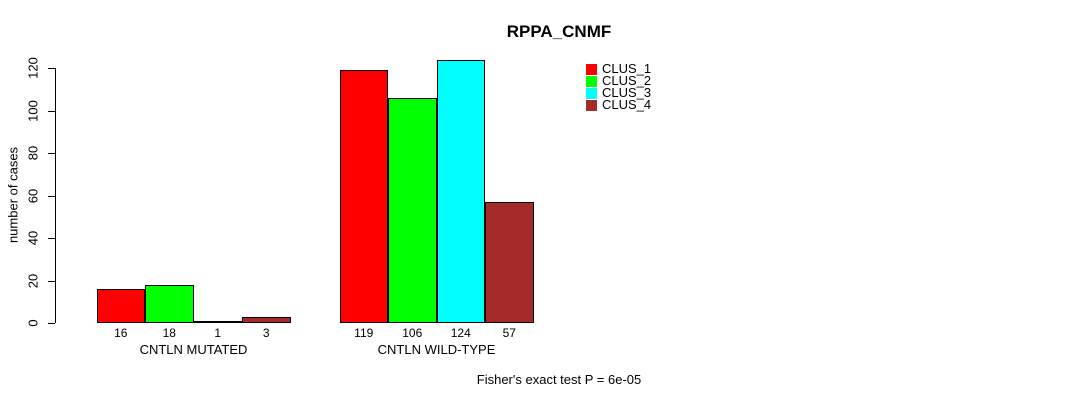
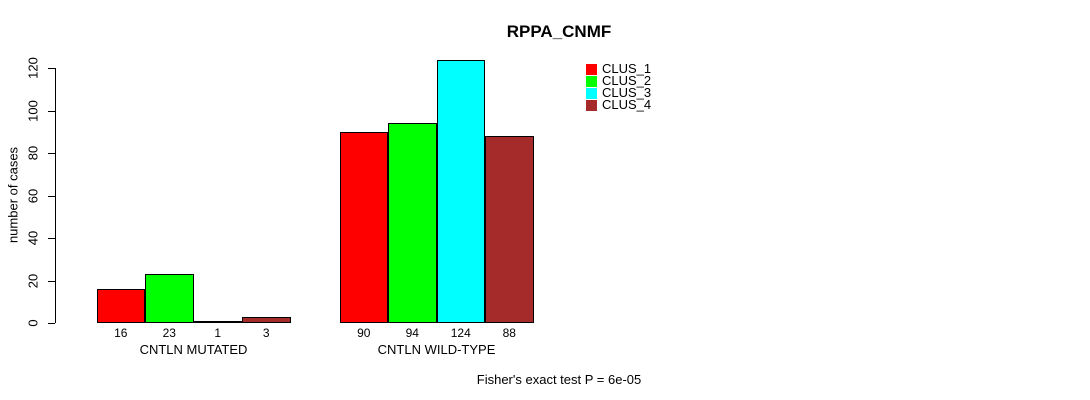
CLUS_2/CNTLN MUTATED: 18 -> 23
CLUS_1/CNTLN WILD-TYPE: 119 -> 90
CLUS_2/CNTLN WILD-TYPE: 106 -> 94
CLUS_4/CNTLN WILD-TYPE: 57 -> 88
